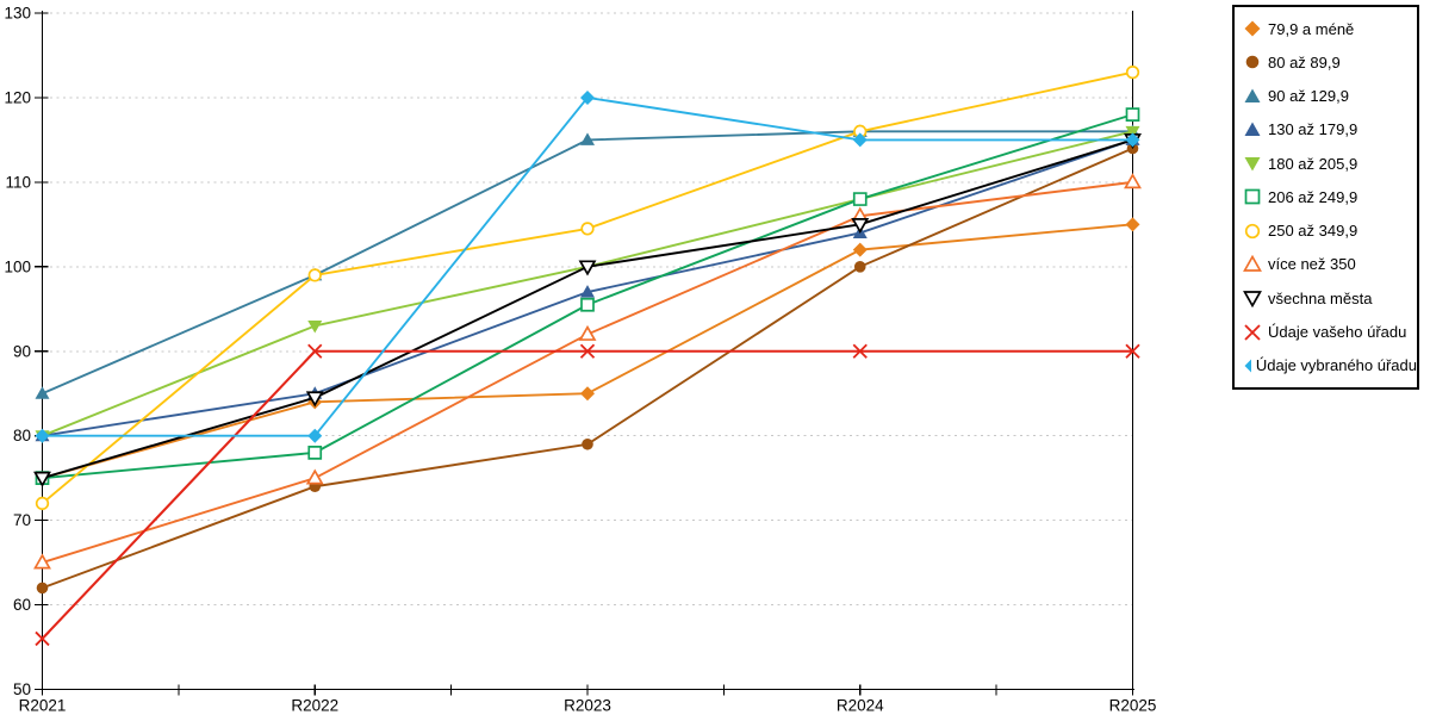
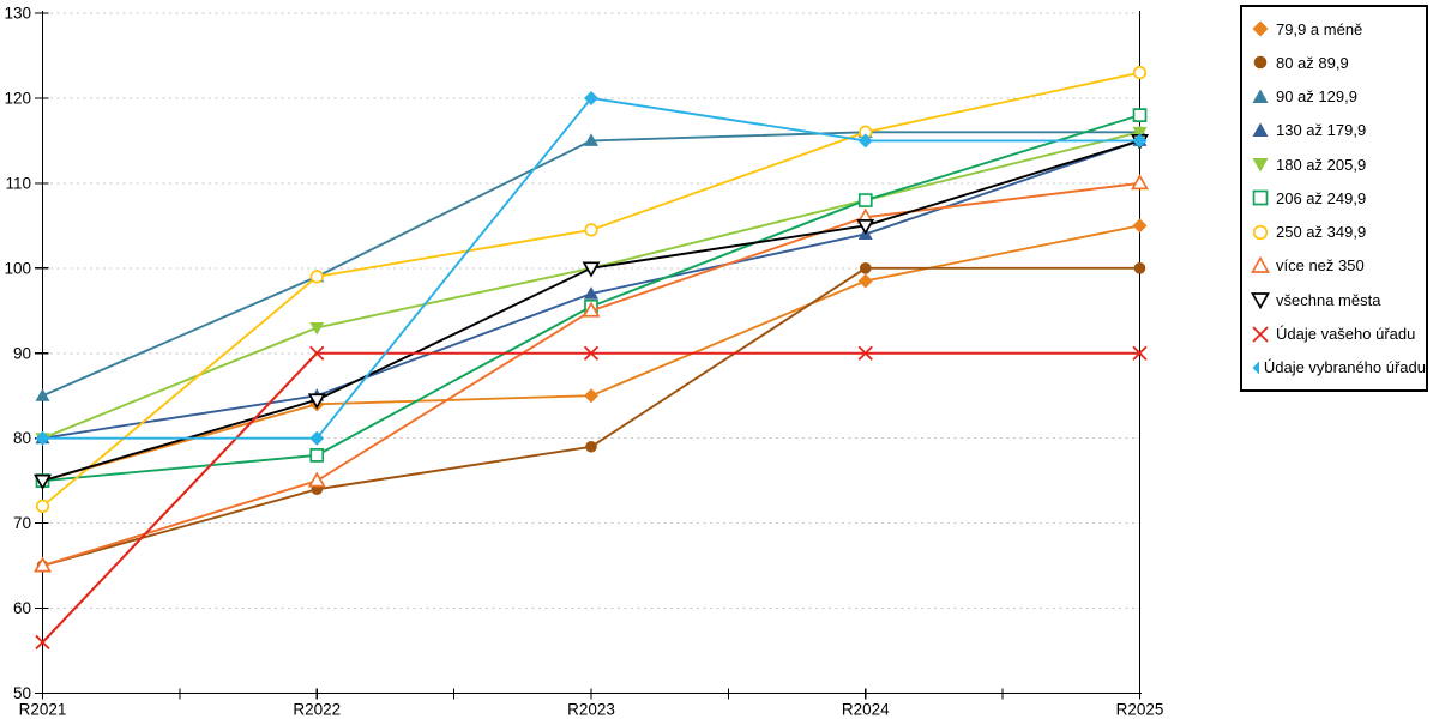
80 až 89,9/R2021: 62 -> 65
více než 350/R2023: 92 -> 95
79,9 a méně/R2024: 102 -> 98
80 až 89,9/R2025: 114 -> 100
